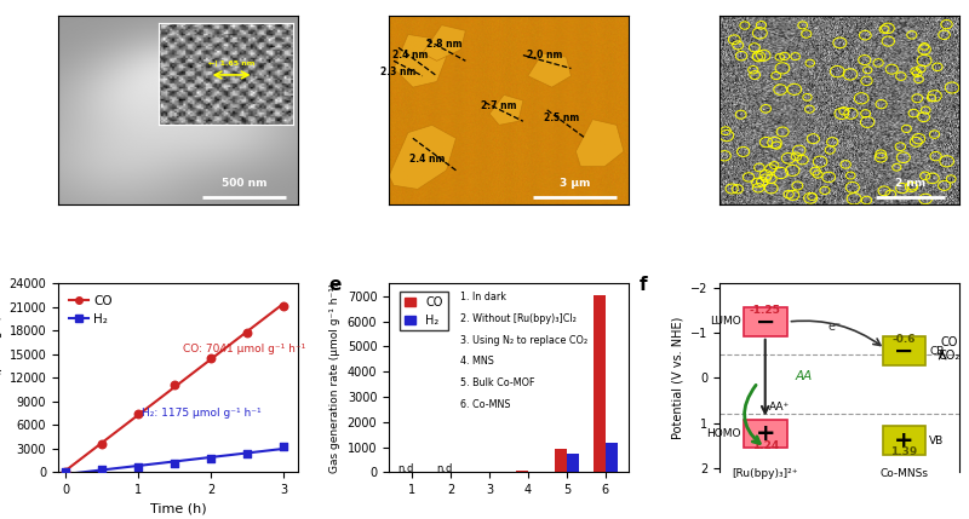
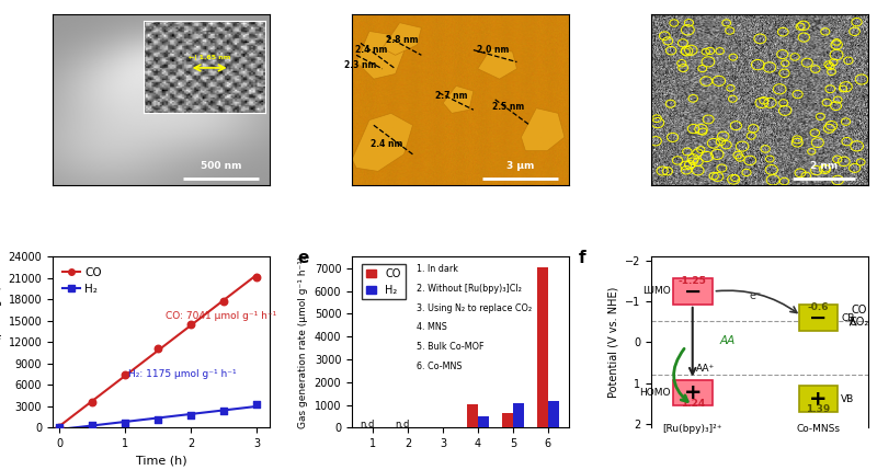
CO/4: 50 -> 1050
H₂/4: 20 -> 500
CO/5: 950 -> 650
H₂/5: 720 -> 1100
